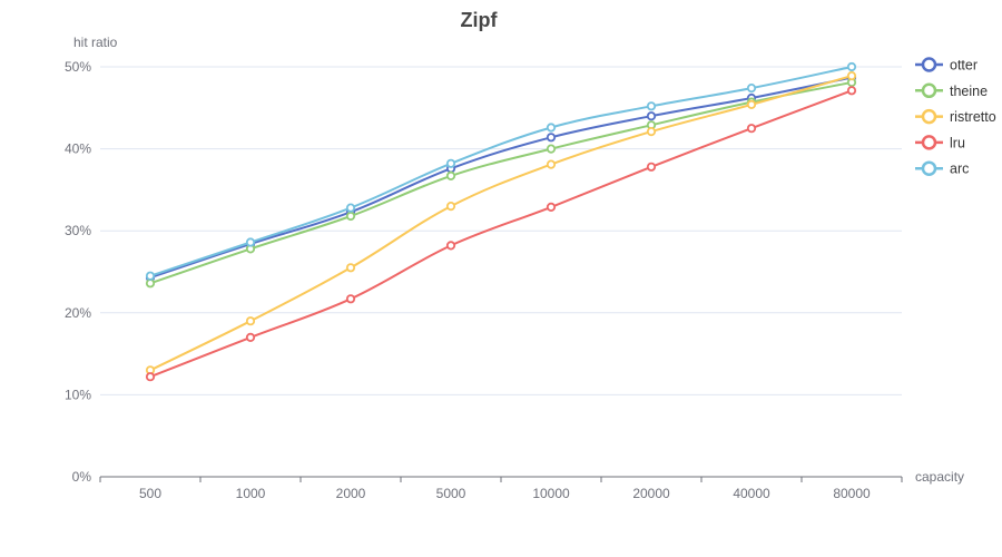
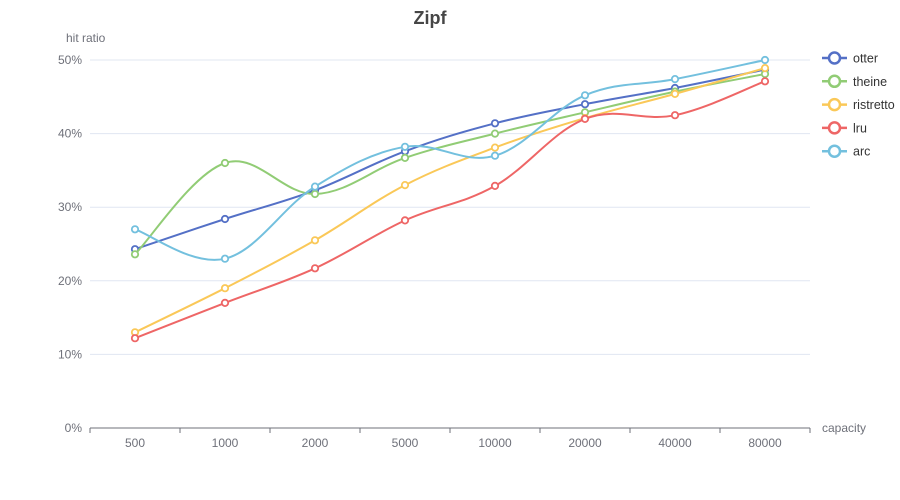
arc/500: 24% -> 27%
theine/1000: 28% -> 36%
arc/1000: 29% -> 23%
arc/10000: 43% -> 37%
lru/20000: 38% -> 42%
